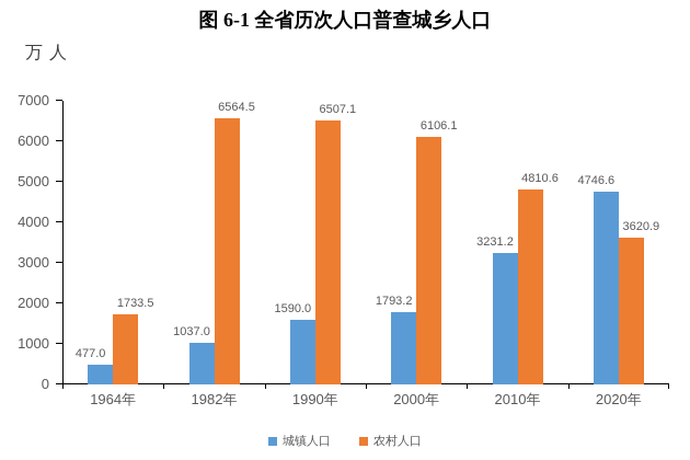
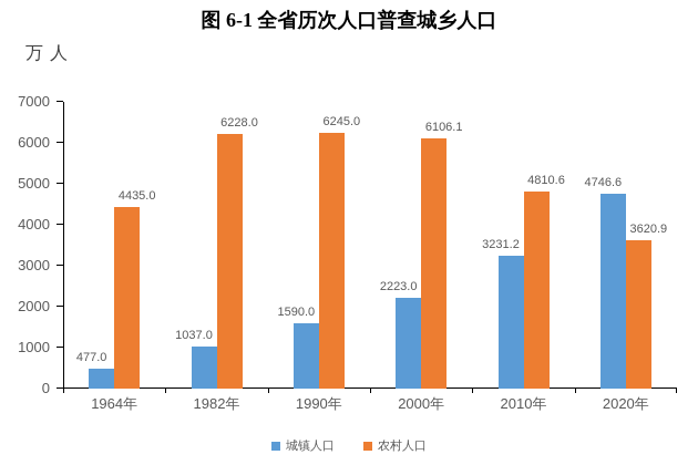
农村人口/1964年: 1733.5 -> 4435.0
农村人口/1982年: 6564.5 -> 6228.0
农村人口/1990年: 6507.1 -> 6245.0
城镇人口/2000年: 1793.2 -> 2223.0
